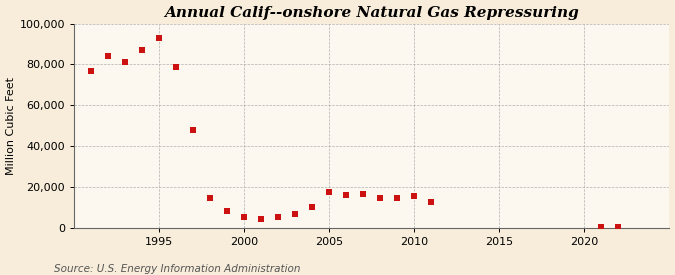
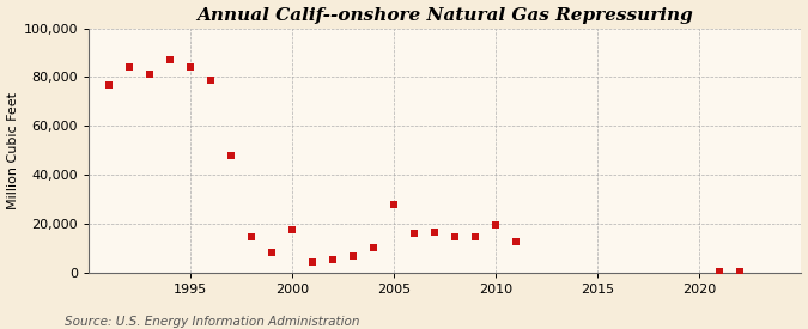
1995: 93,000 -> 84,000
2000: 5,500 -> 18,000
2005: 18,000 -> 28,000
2010: 16,000 -> 19,500
